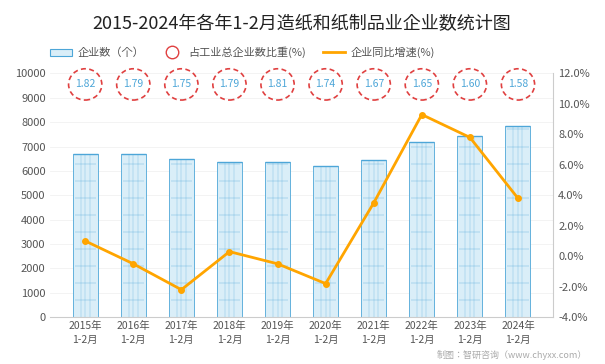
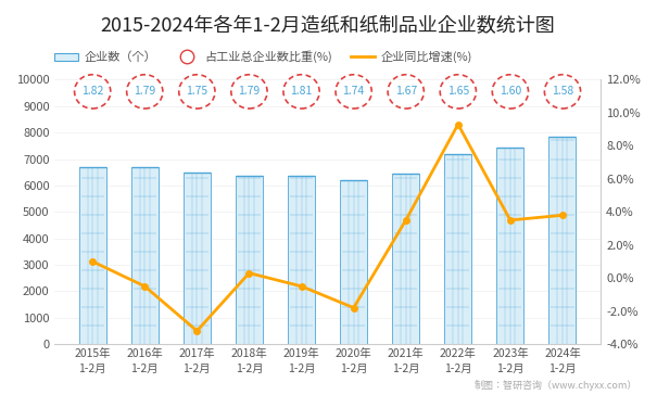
企业同比增速(%)/2017年 1-2月: -2.2% -> -3.2%
企业同比增速(%)/2023年 1-2月: 7.8% -> 3.5%
